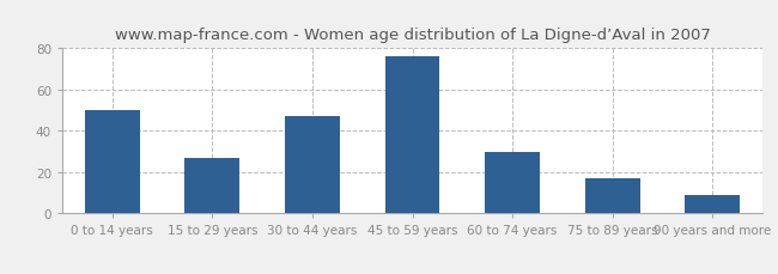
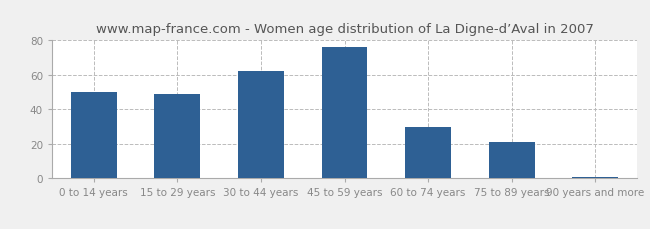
15 to 29 years: 27 -> 49
30 to 44 years: 47 -> 62
75 to 89 years: 17 -> 21
90 years and more: 9 -> 1
